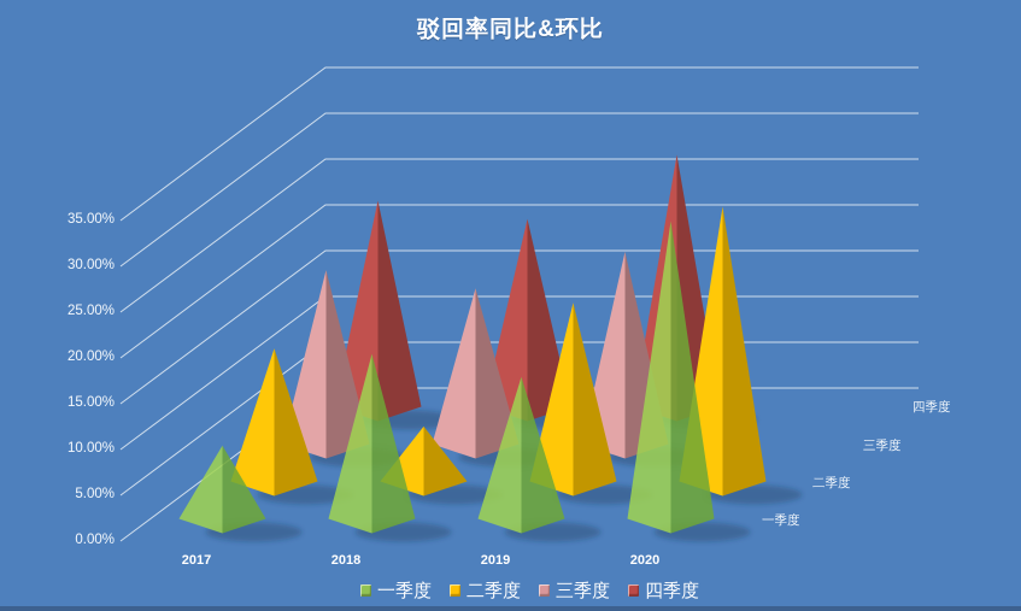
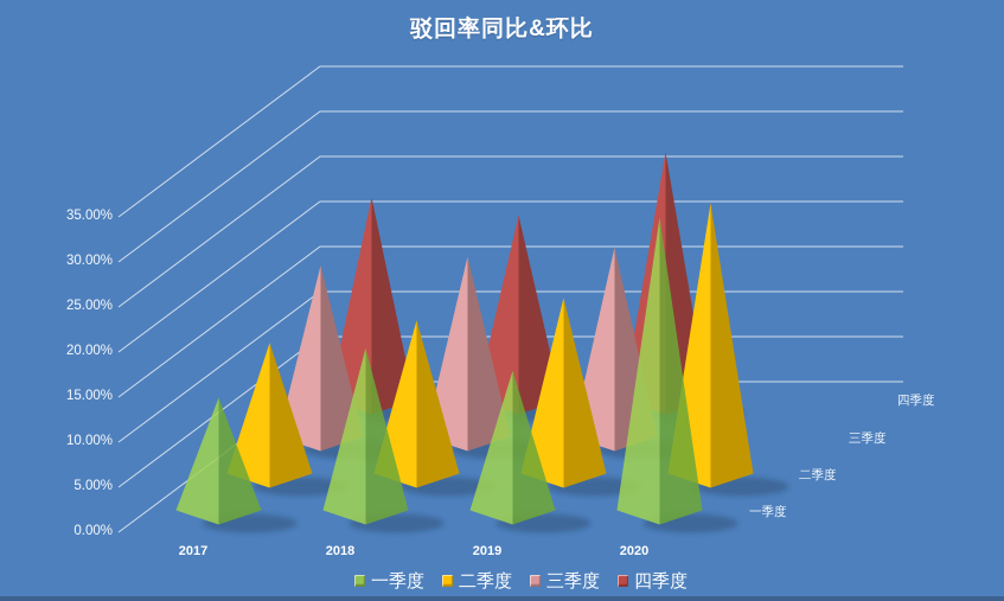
一季度/2017: 8% -> 12%
二季度/2018: 6% -> 17%
三季度/2018: 17% -> 20%
